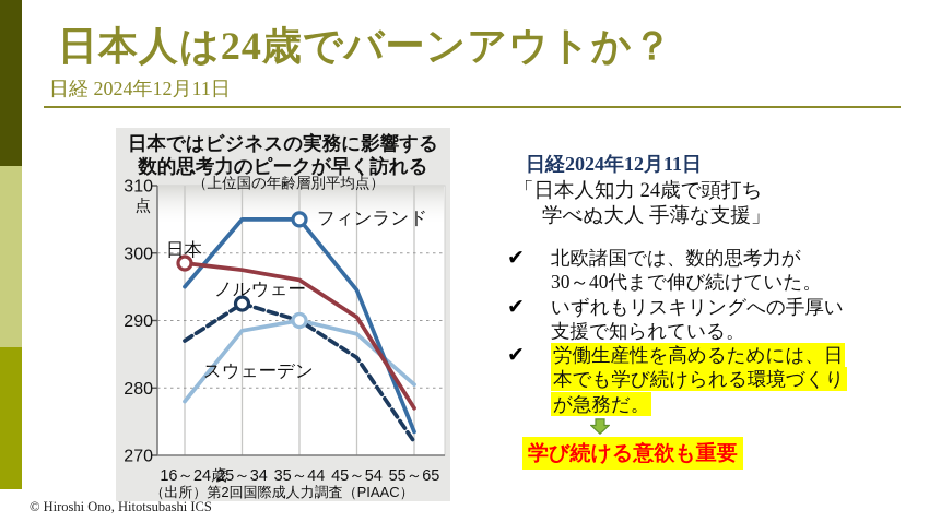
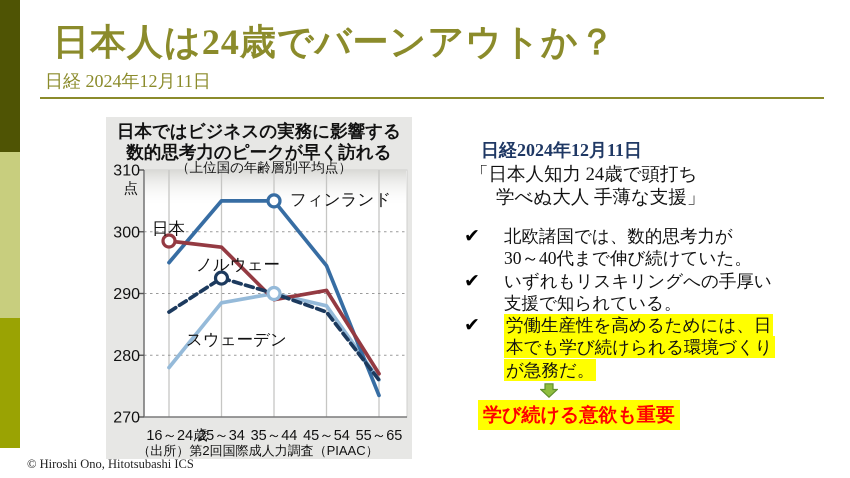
日本/35～44: 296 -> 289
ノルウェー/45～54: 284 -> 287
スウェーデン/55～65: 280 -> 276
ノルウェー/55～65: 272 -> 276
